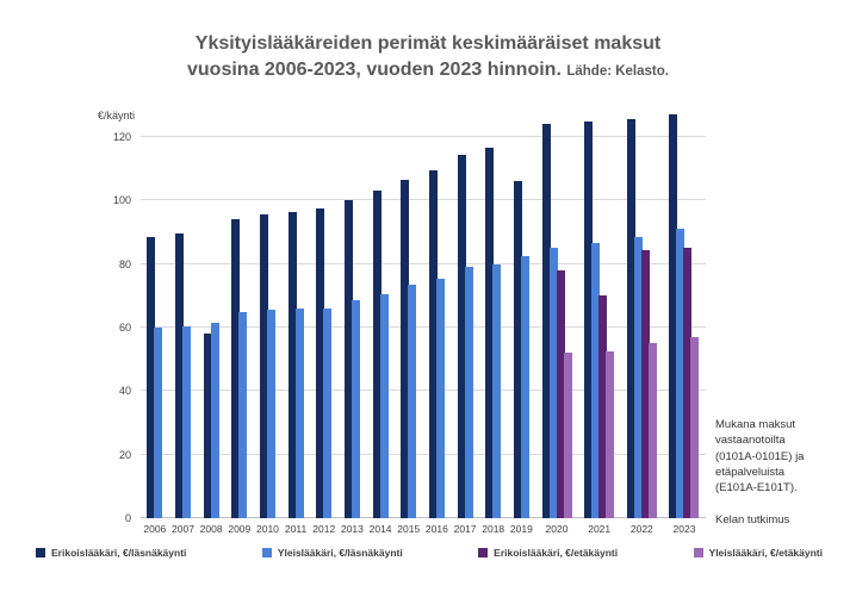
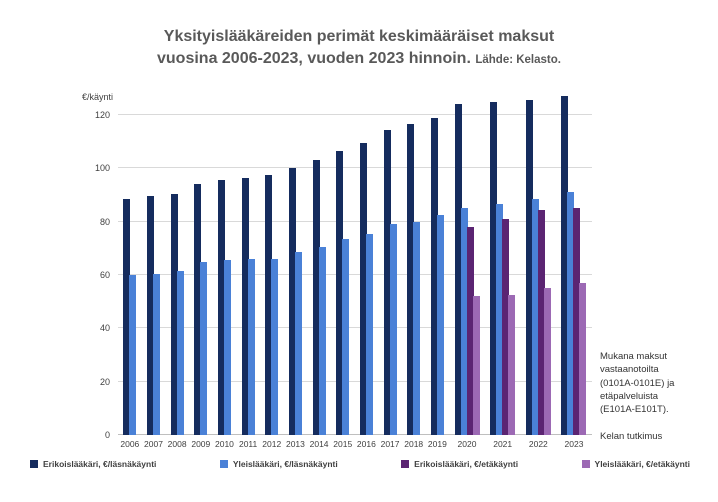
Erikoislääkäri, €/läsnäkäynti/2008: 58 -> 90
Erikoislääkäri, €/läsnäkäynti/2019: 106 -> 119
Erikoislääkäri, €/etäkäynti/2021: 70 -> 81
